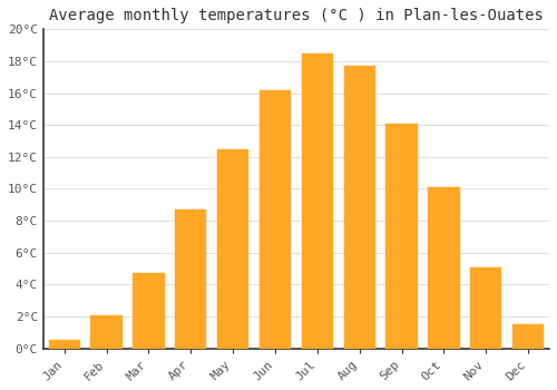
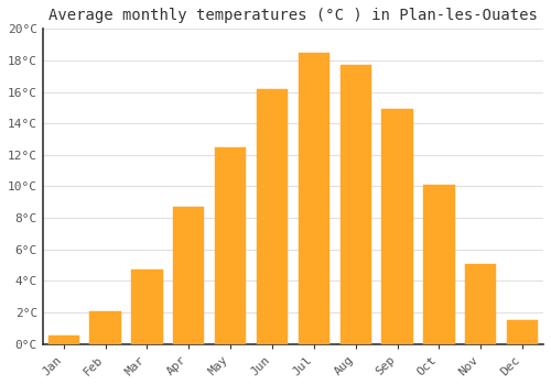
Sep: 14.1°C -> 14.9°C
